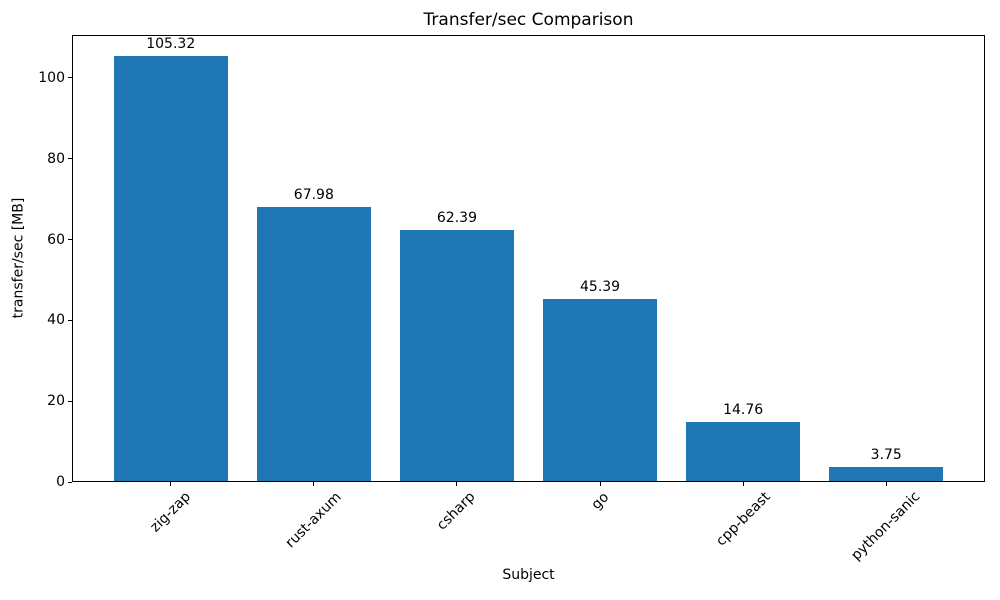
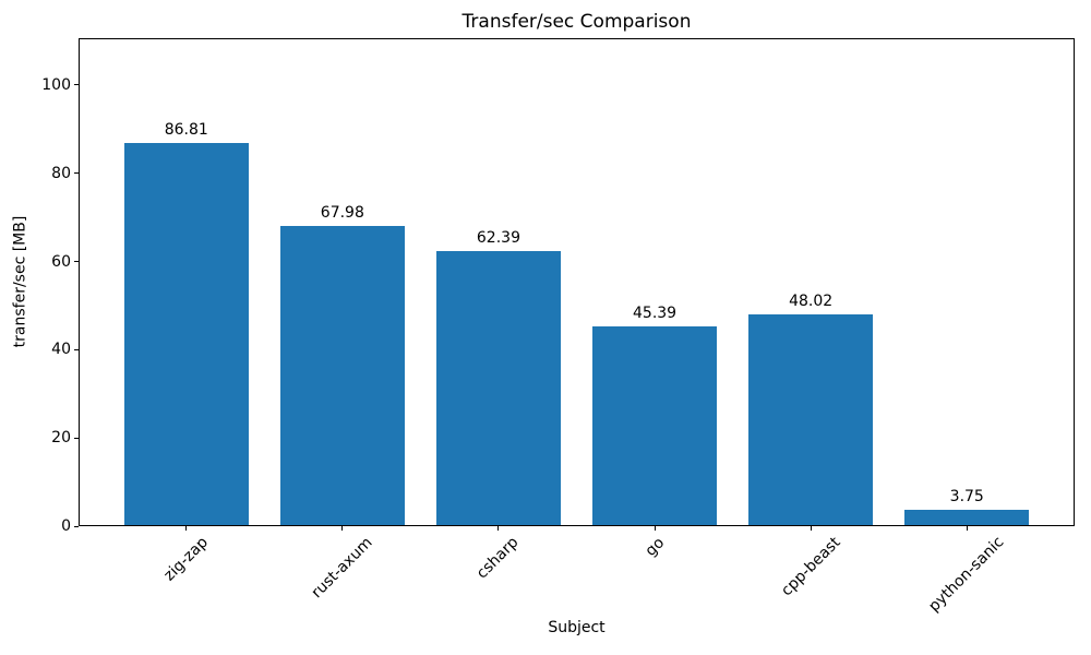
zig-zap: 105.32 -> 86.81
cpp-beast: 14.76 -> 48.02
